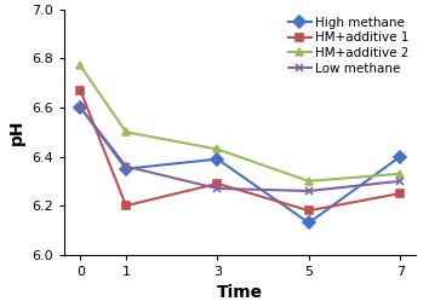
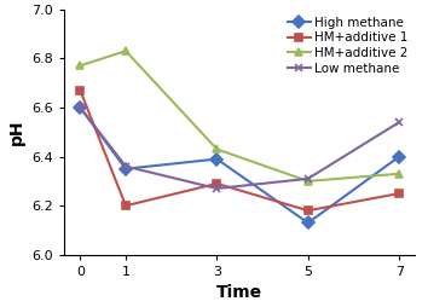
HM+additive 2/1: 6.50 -> 6.83
Low methane/5: 6.26 -> 6.31
Low methane/7: 6.30 -> 6.54
